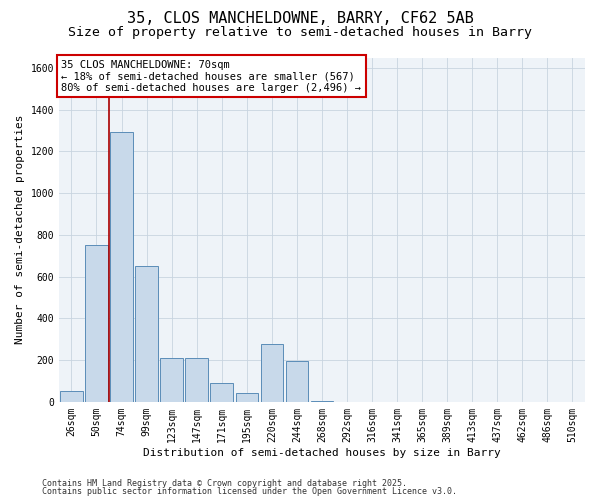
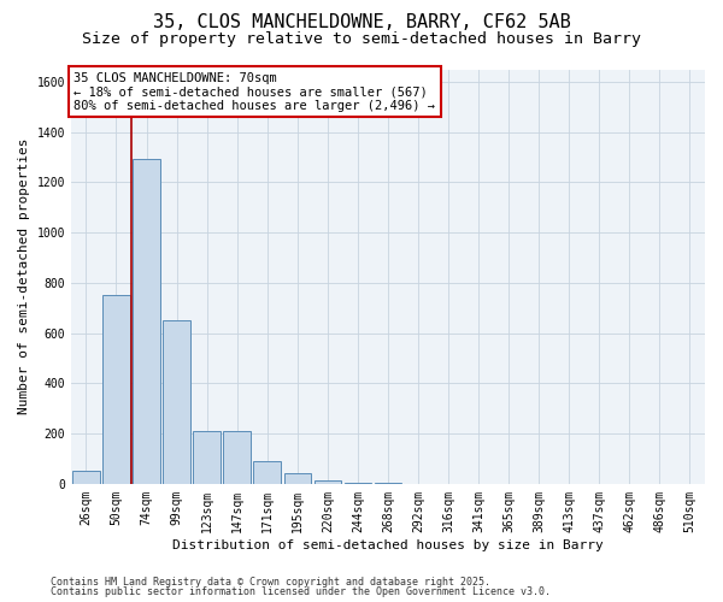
220sqm: 275 -> 15
244sqm: 195 -> 5
